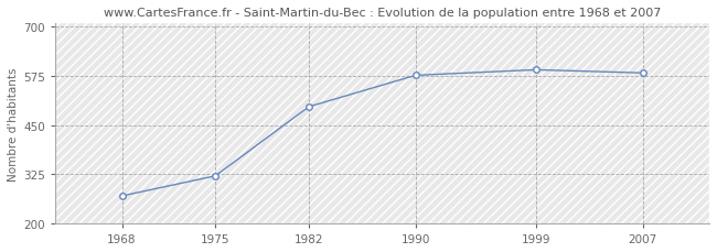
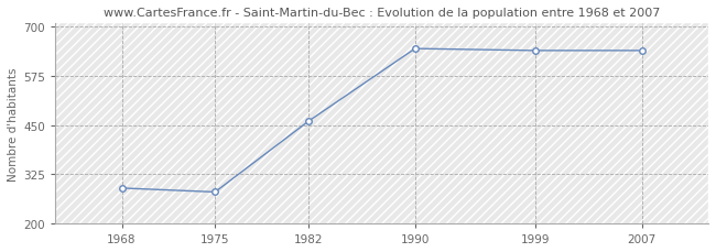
1968: 270 -> 290
1975: 321 -> 280
1982: 497 -> 460
1990: 577 -> 645
1999: 591 -> 640
2007: 583 -> 640
